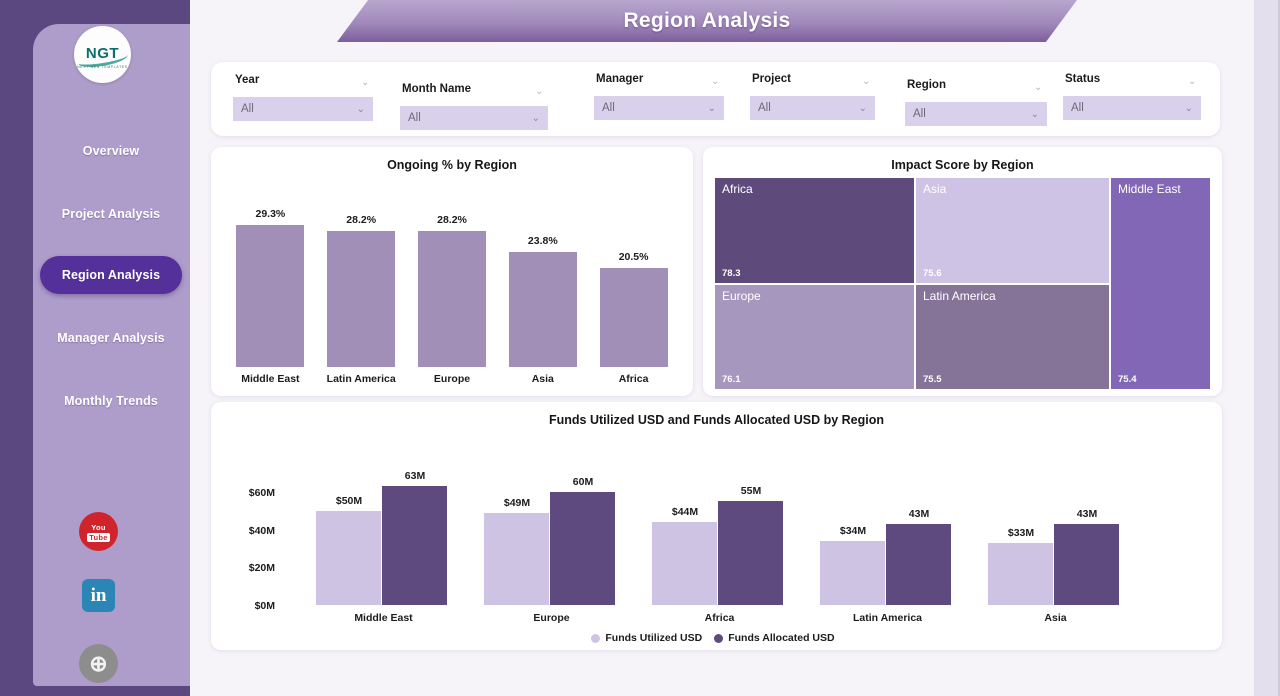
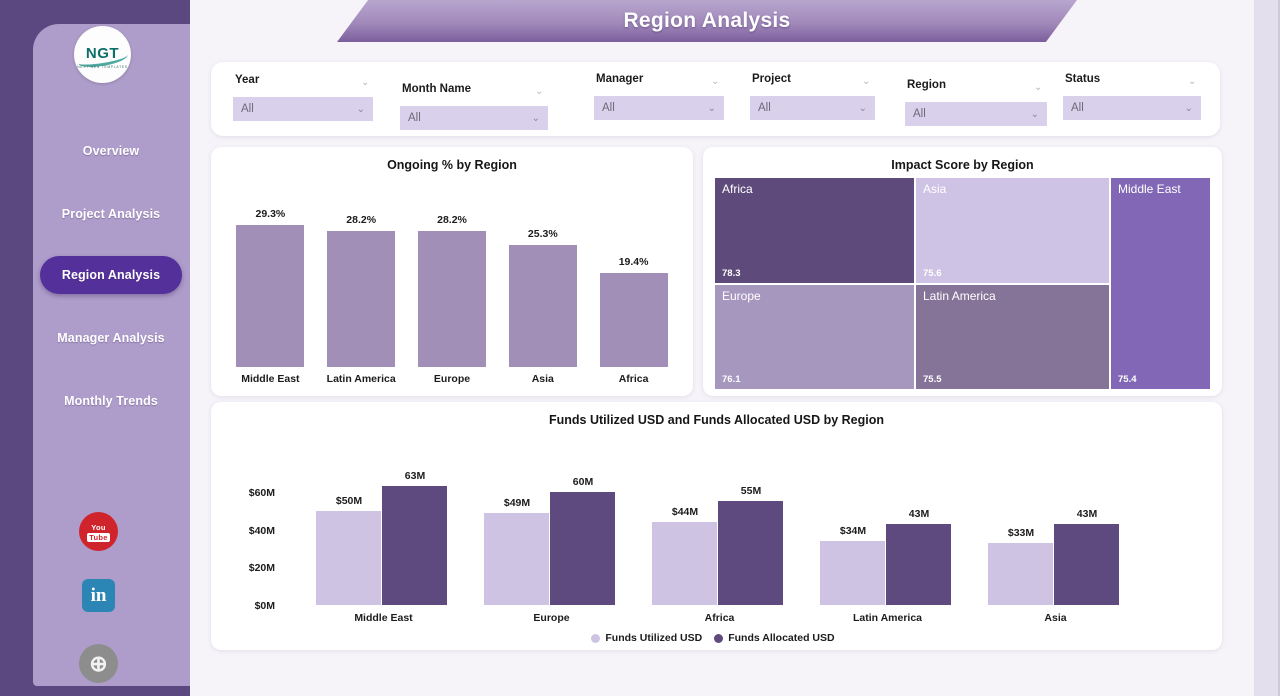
Ongoing % by Region/Asia: 23.8% -> 25.3%
Ongoing % by Region/Africa: 20.5% -> 19.4%
